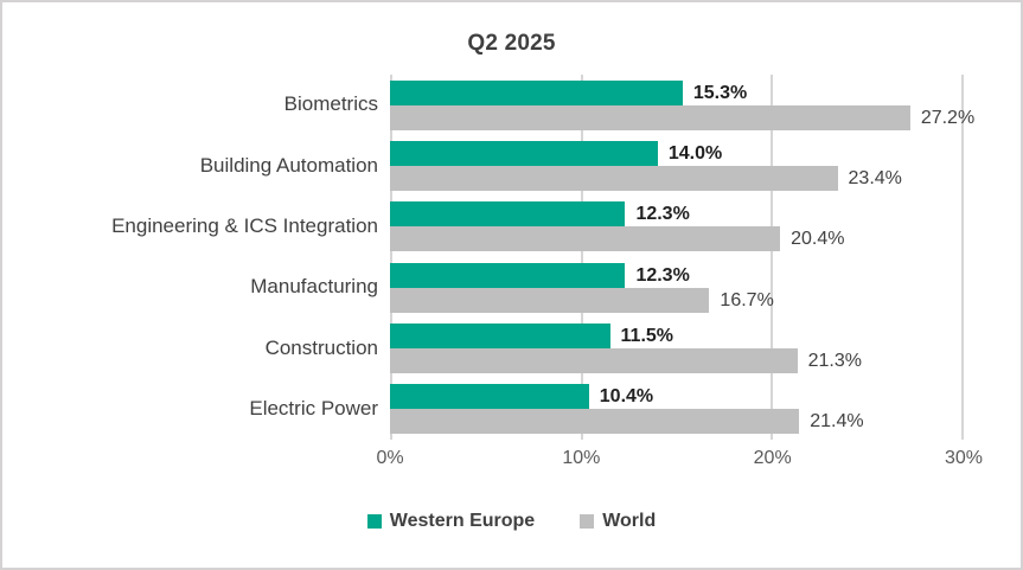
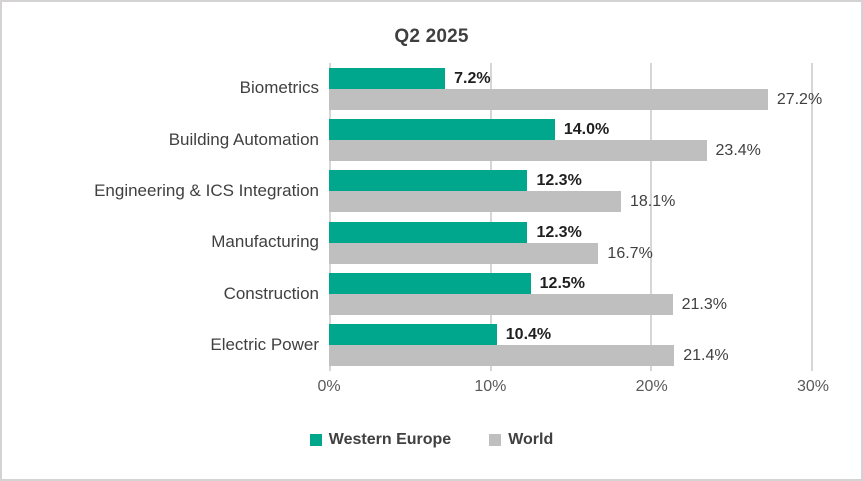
Western Europe/Biometrics: 15.3% -> 7.2%
World/Engineering & ICS Integration: 20.4% -> 18.1%
Western Europe/Construction: 11.5% -> 12.5%
